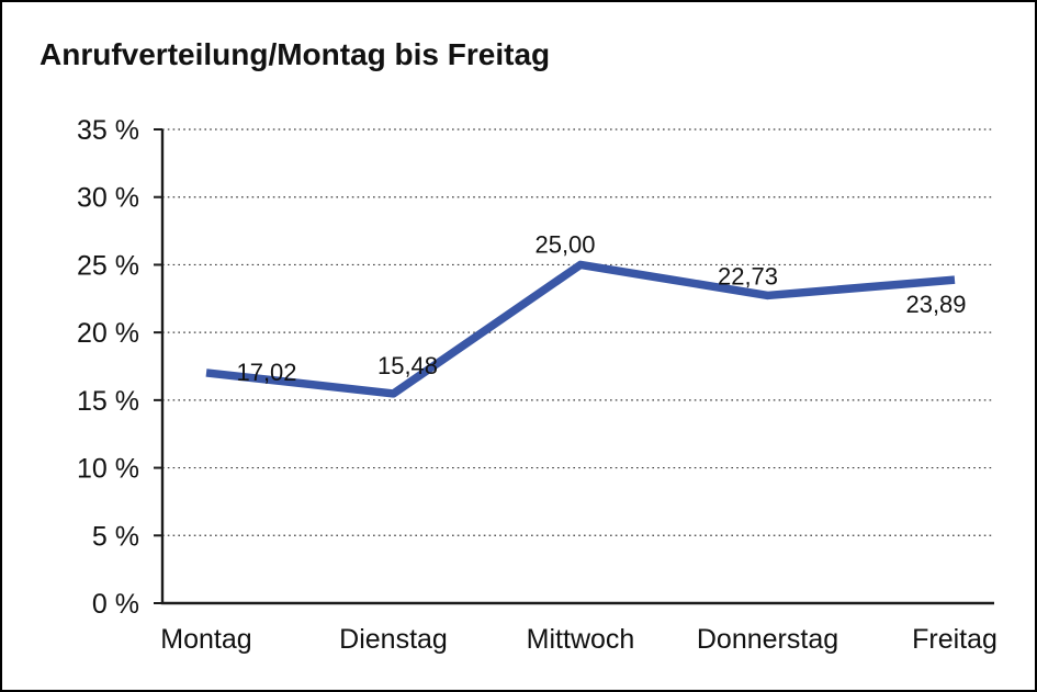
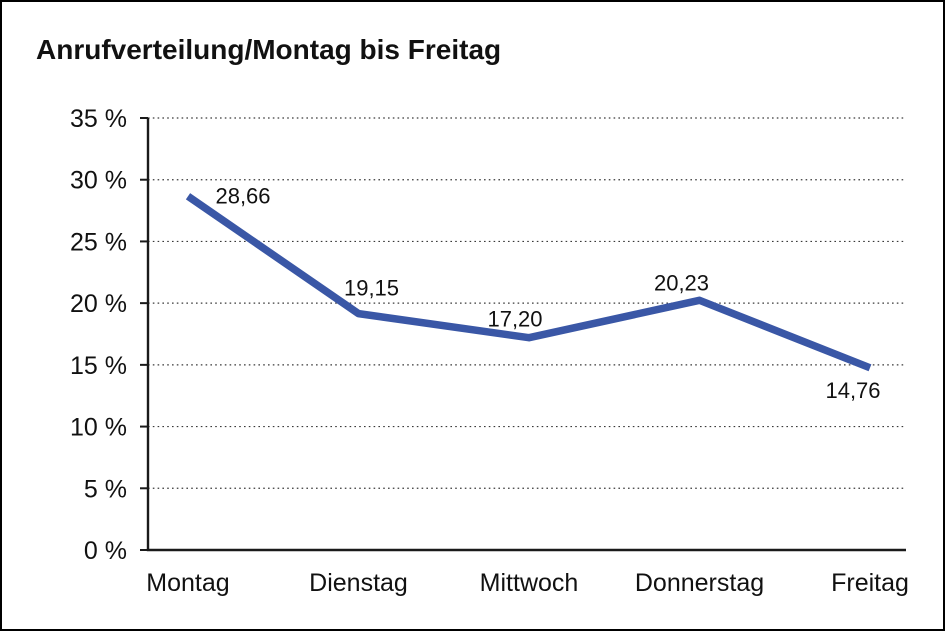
Montag: 17,02 -> 28,66
Dienstag: 15,48 -> 19,15
Mittwoch: 25,00 -> 17,20
Donnerstag: 22,73 -> 20,23
Freitag: 23,89 -> 14,76
